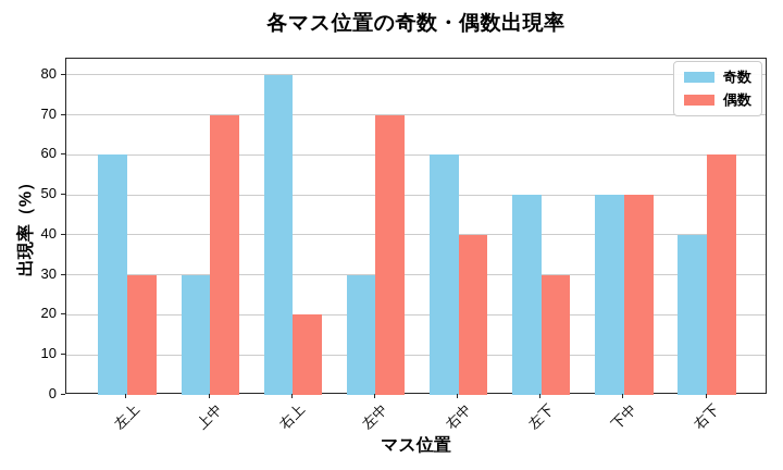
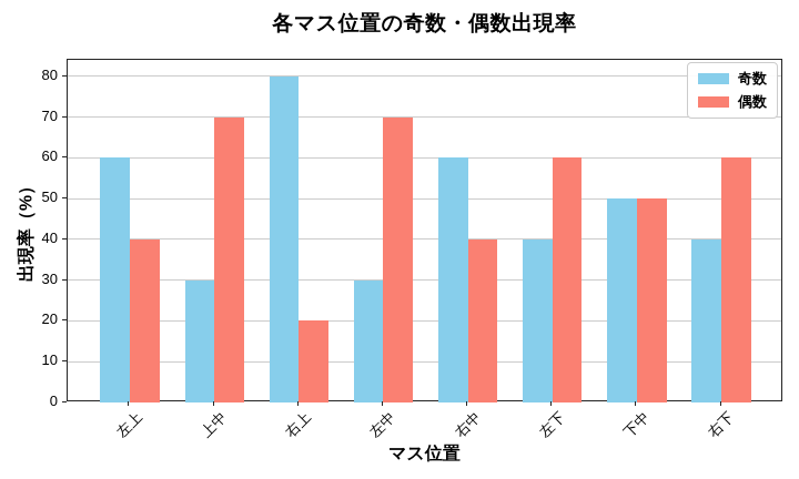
偶数/左上: 30 -> 40
奇数/左下: 50 -> 40
偶数/左下: 30 -> 60
